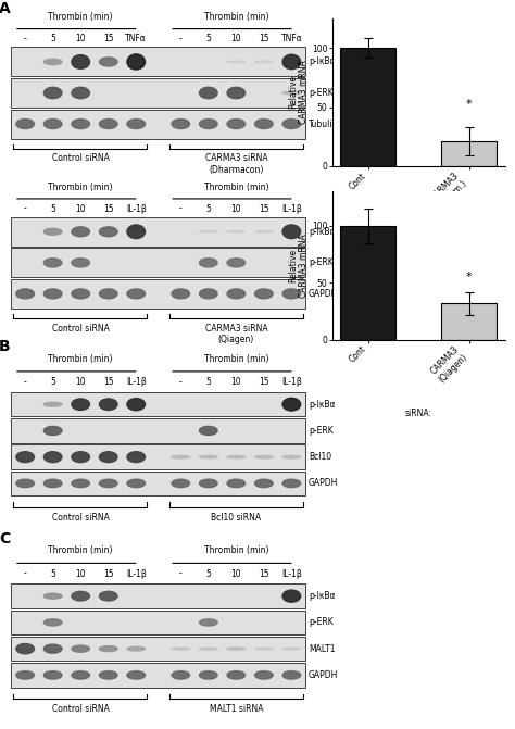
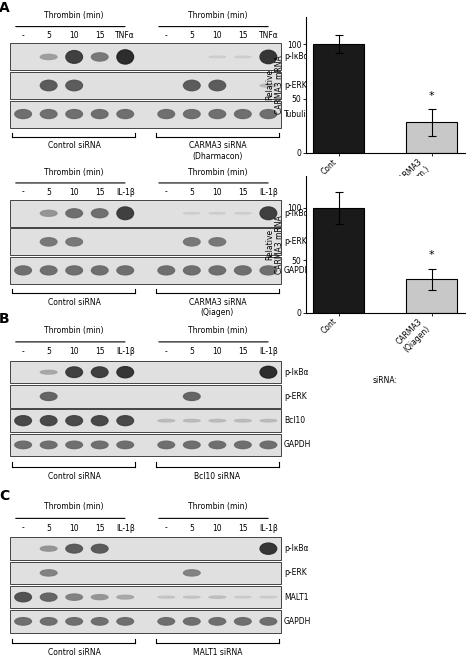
CARMA3 (Dharm.): 21 -> 28
